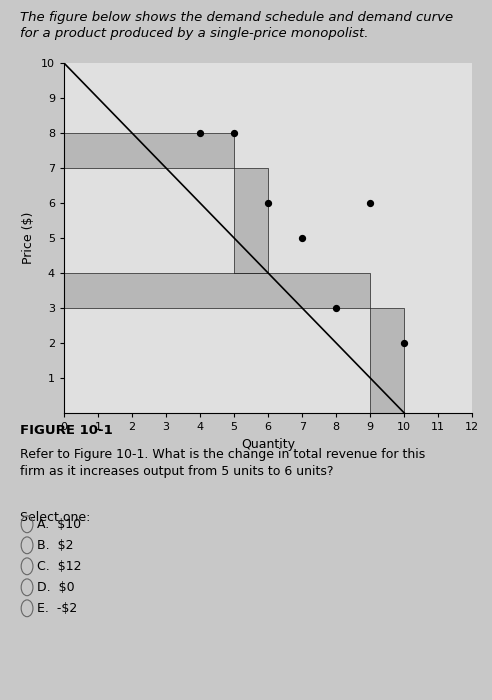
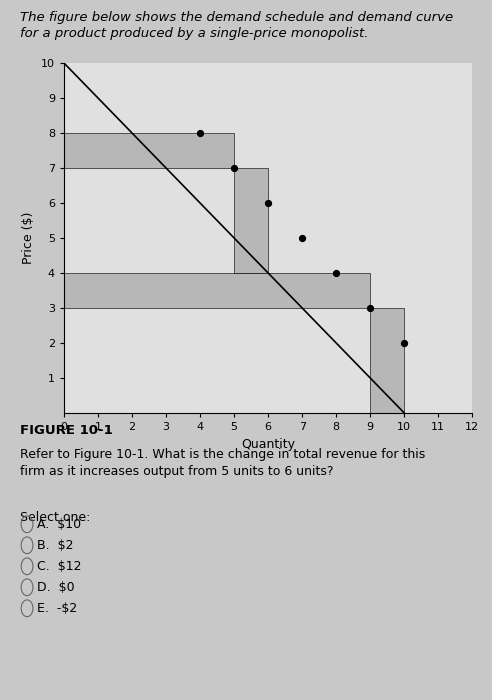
5: 8 -> 7
8: 3 -> 4
9: 6 -> 3
